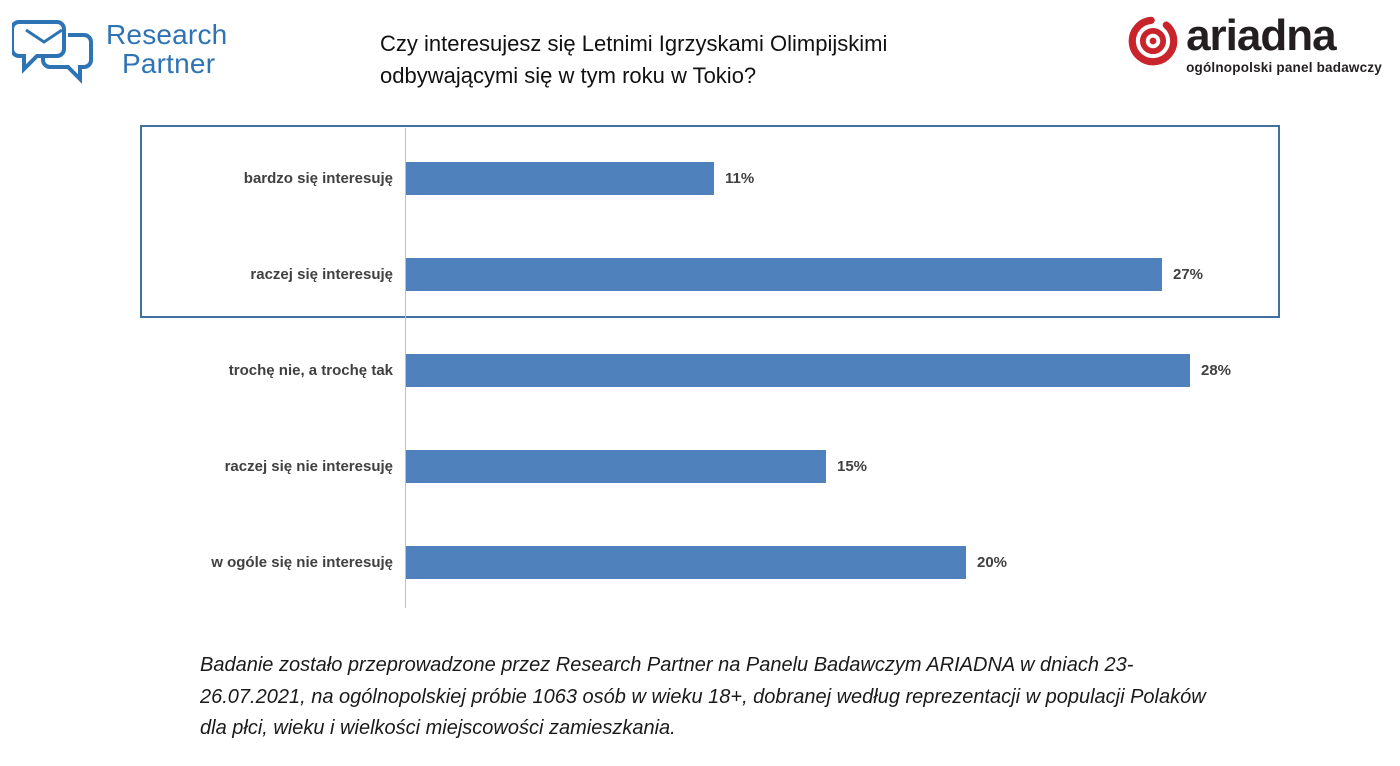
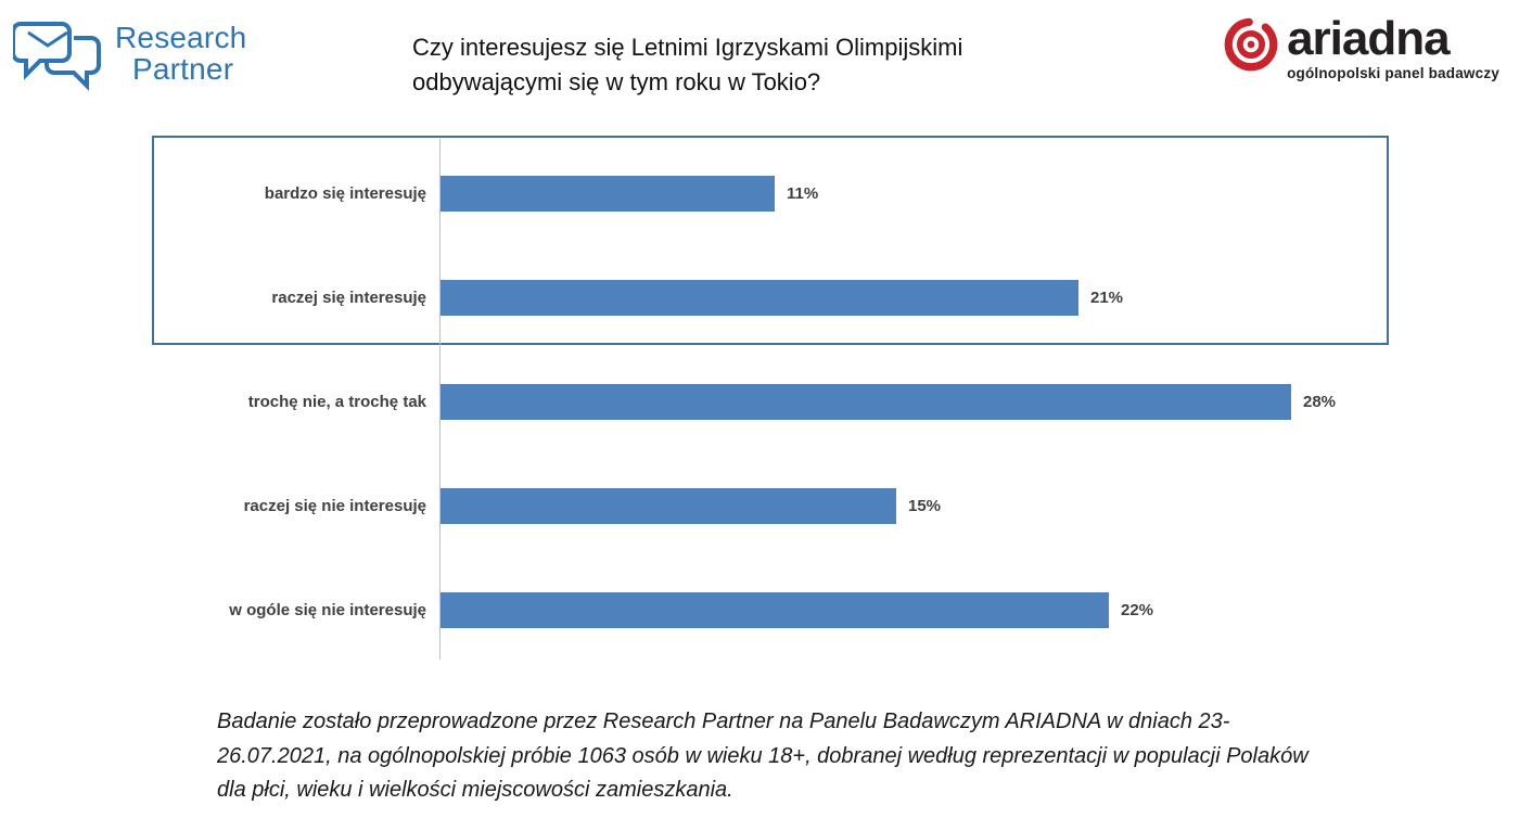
raczej się interesuję: 27% -> 21%
w ogóle się nie interesuję: 20% -> 22%
